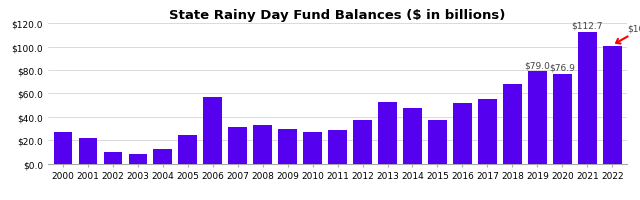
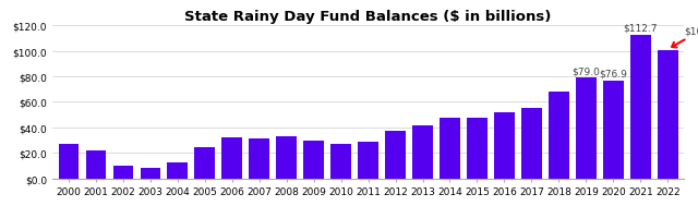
2006: $57 -> $32
2013: $53 -> $42
2015: $37 -> $48
